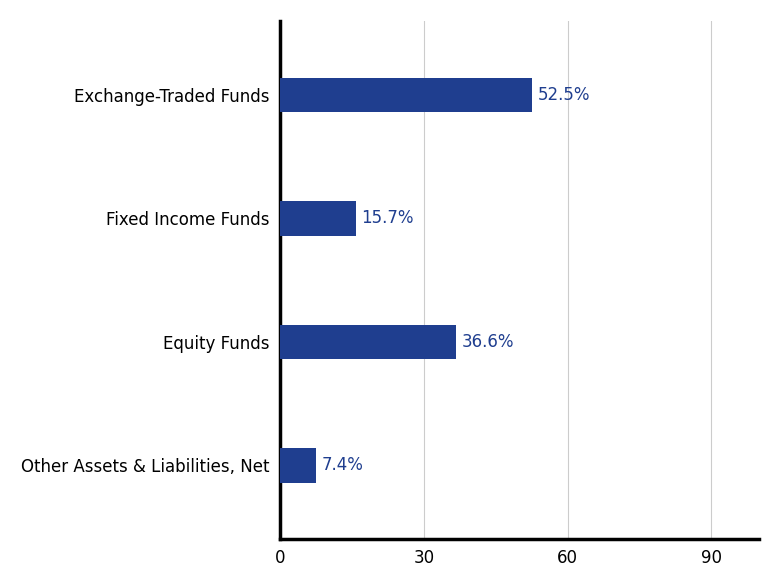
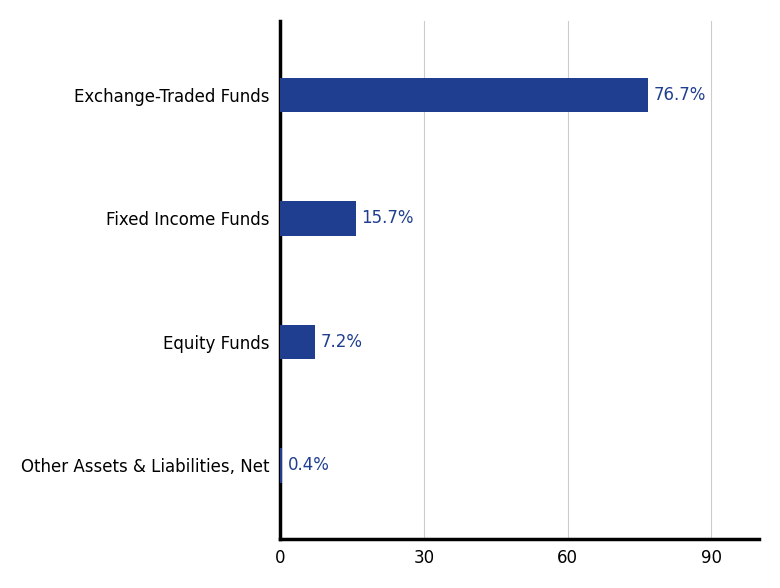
Exchange-Traded Funds: 52.5% -> 76.7%
Equity Funds: 36.6% -> 7.2%
Other Assets & Liabilities, Net: 7.4% -> 0.4%
